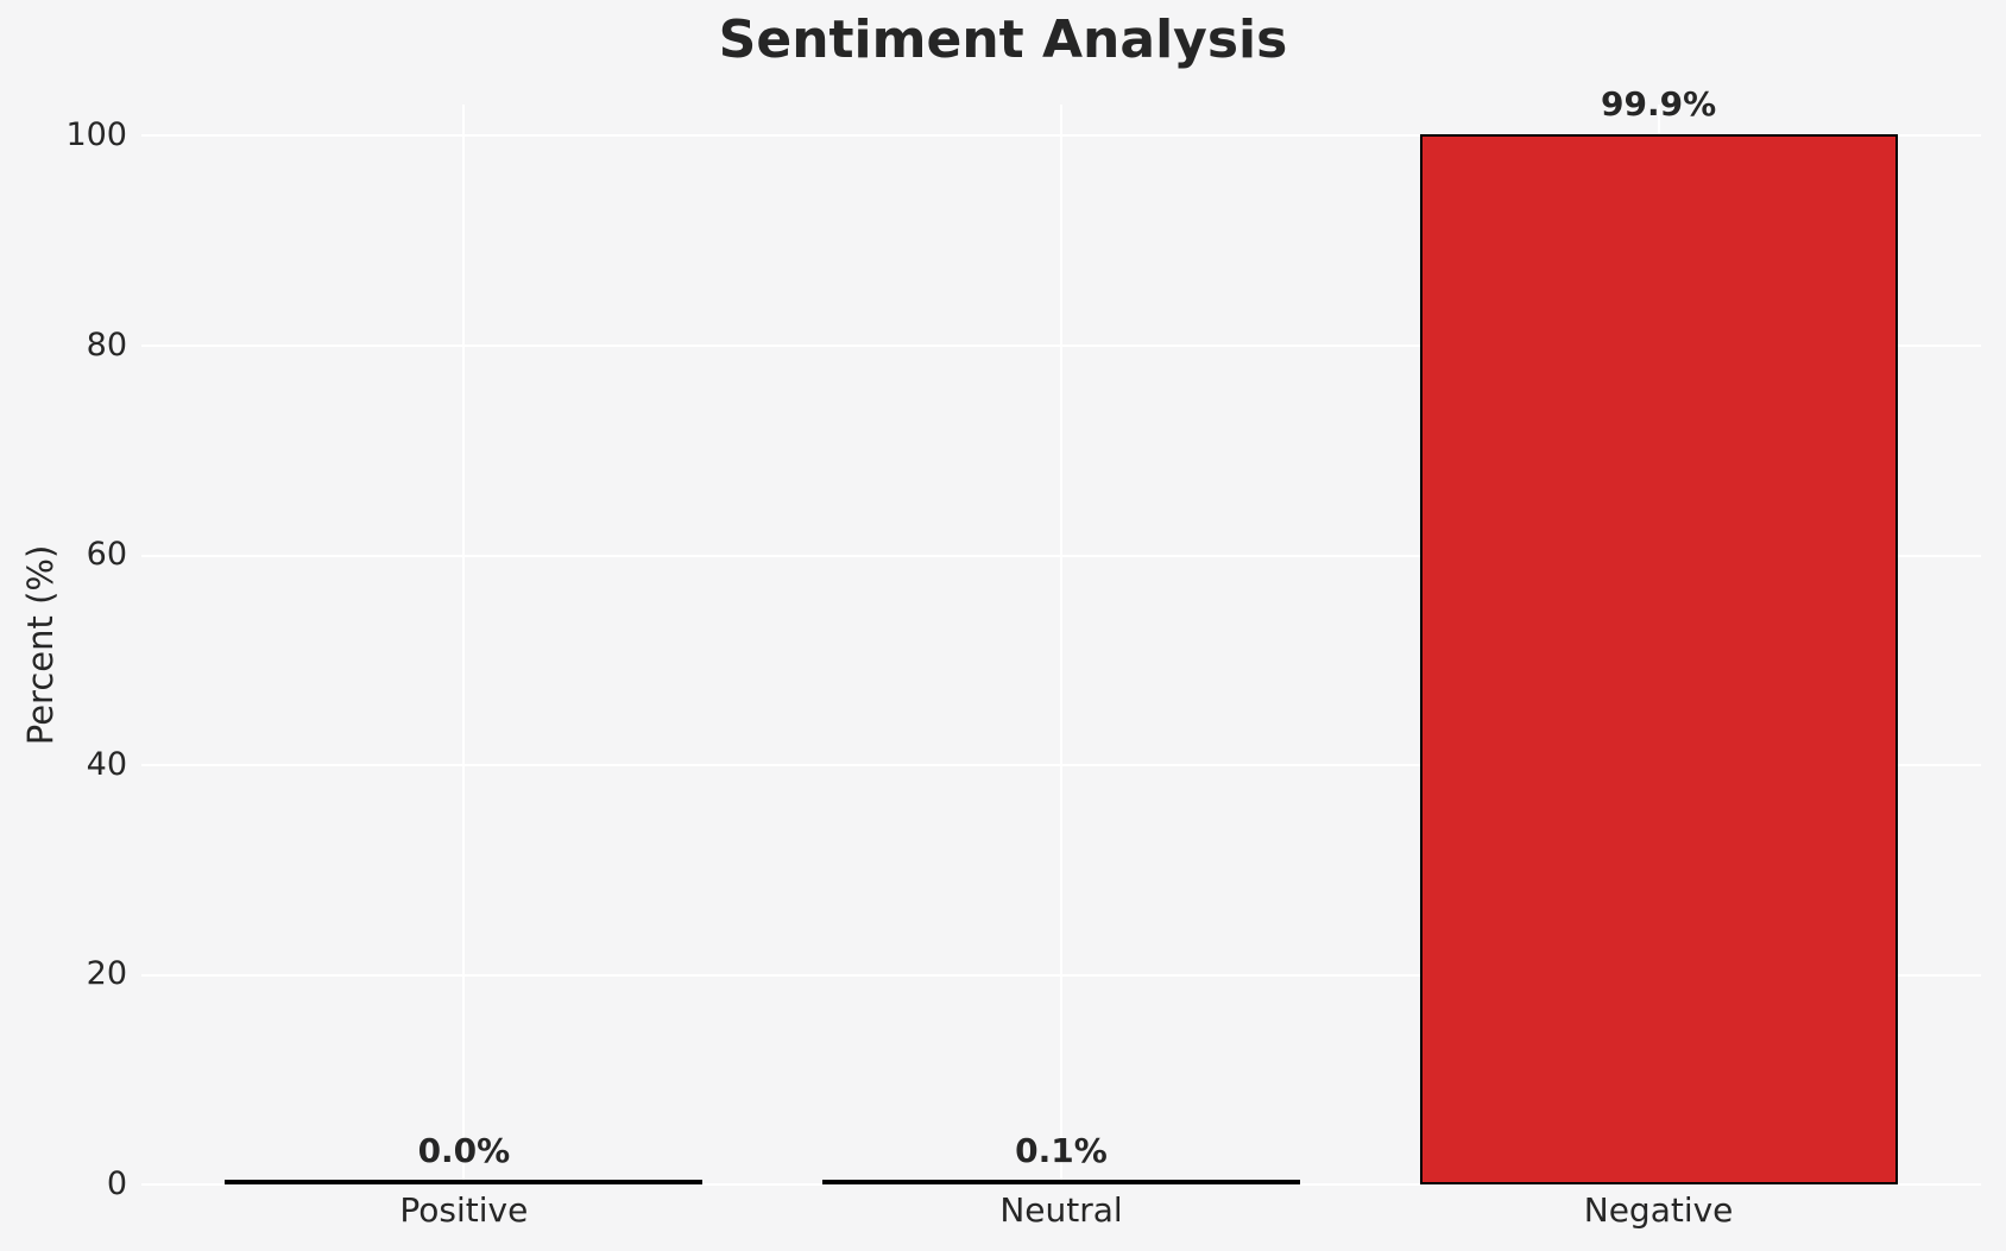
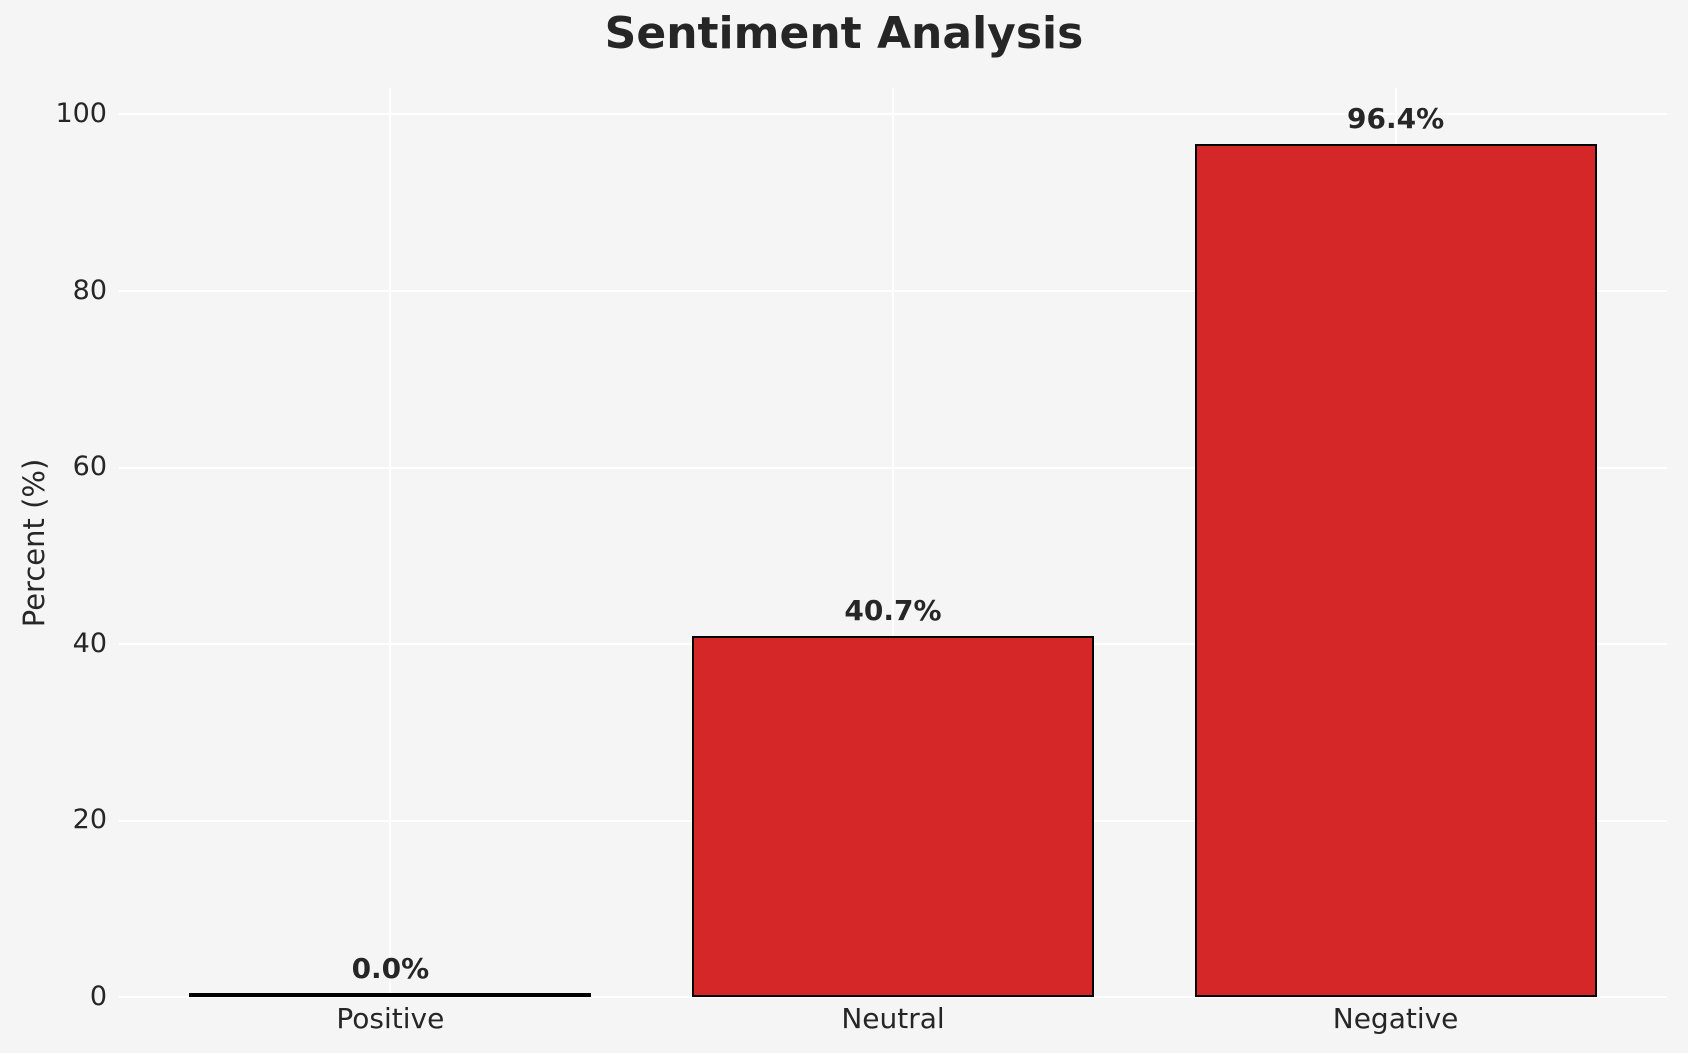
Neutral: 0.1% -> 40.7%
Negative: 99.9% -> 96.4%
